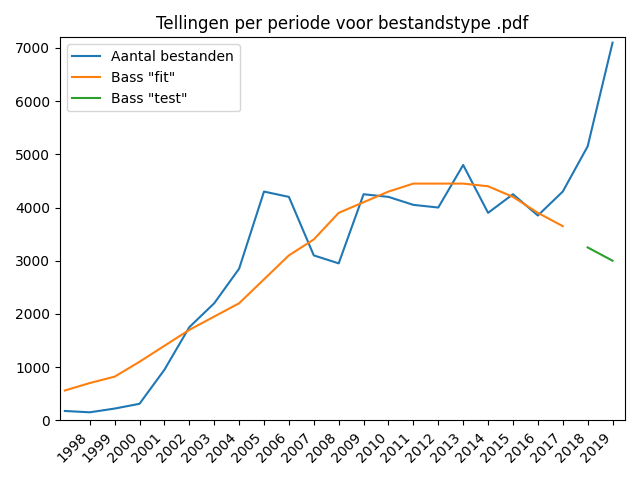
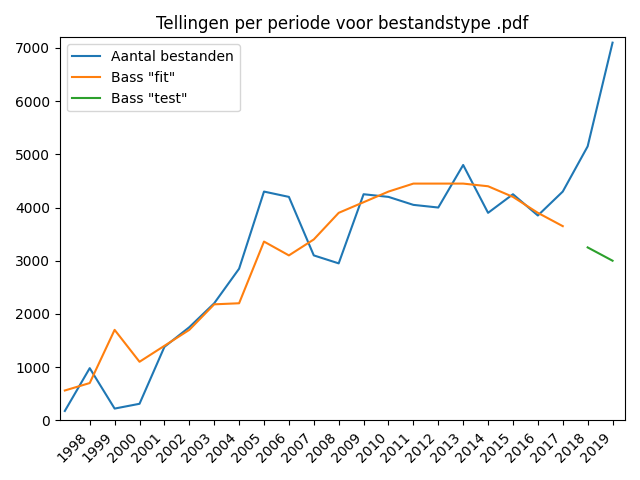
Aantal bestanden/1998: 150 -> 980
Bass "fit"/1999: 820 -> 1700
Aantal bestanden/2001: 950 -> 1380
Bass "fit"/2003: 1950 -> 2180
Bass "fit"/2005: 2650 -> 3360
